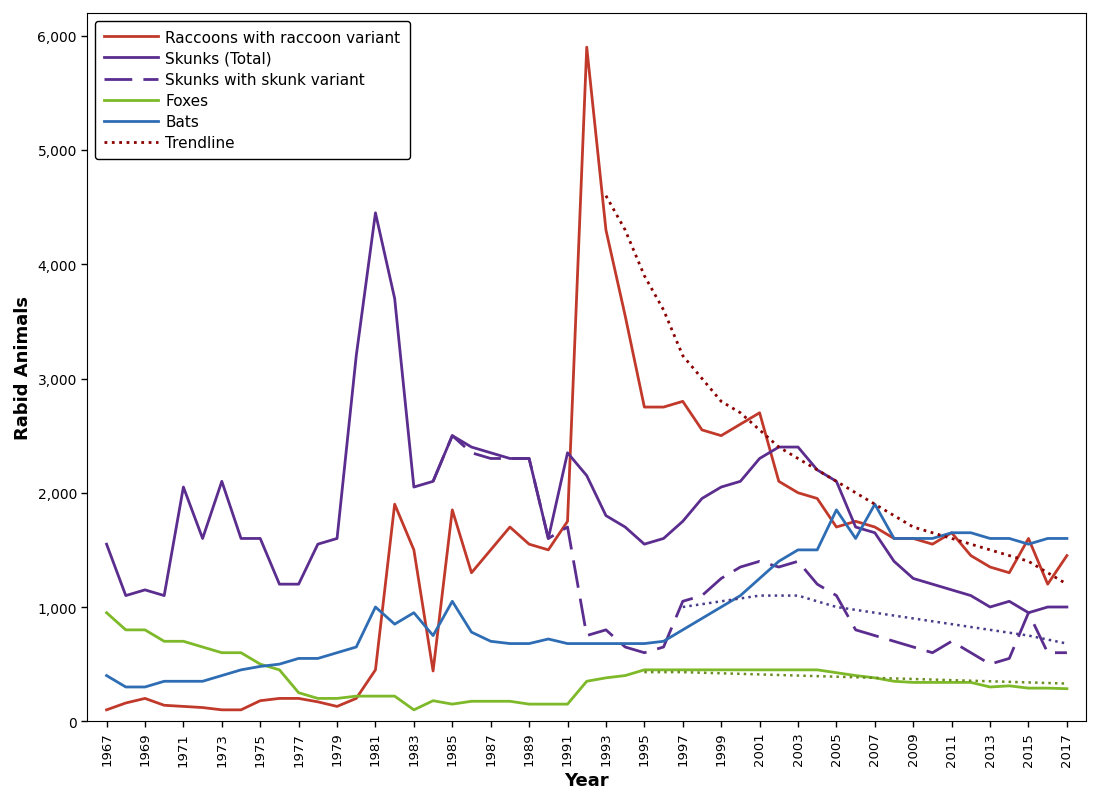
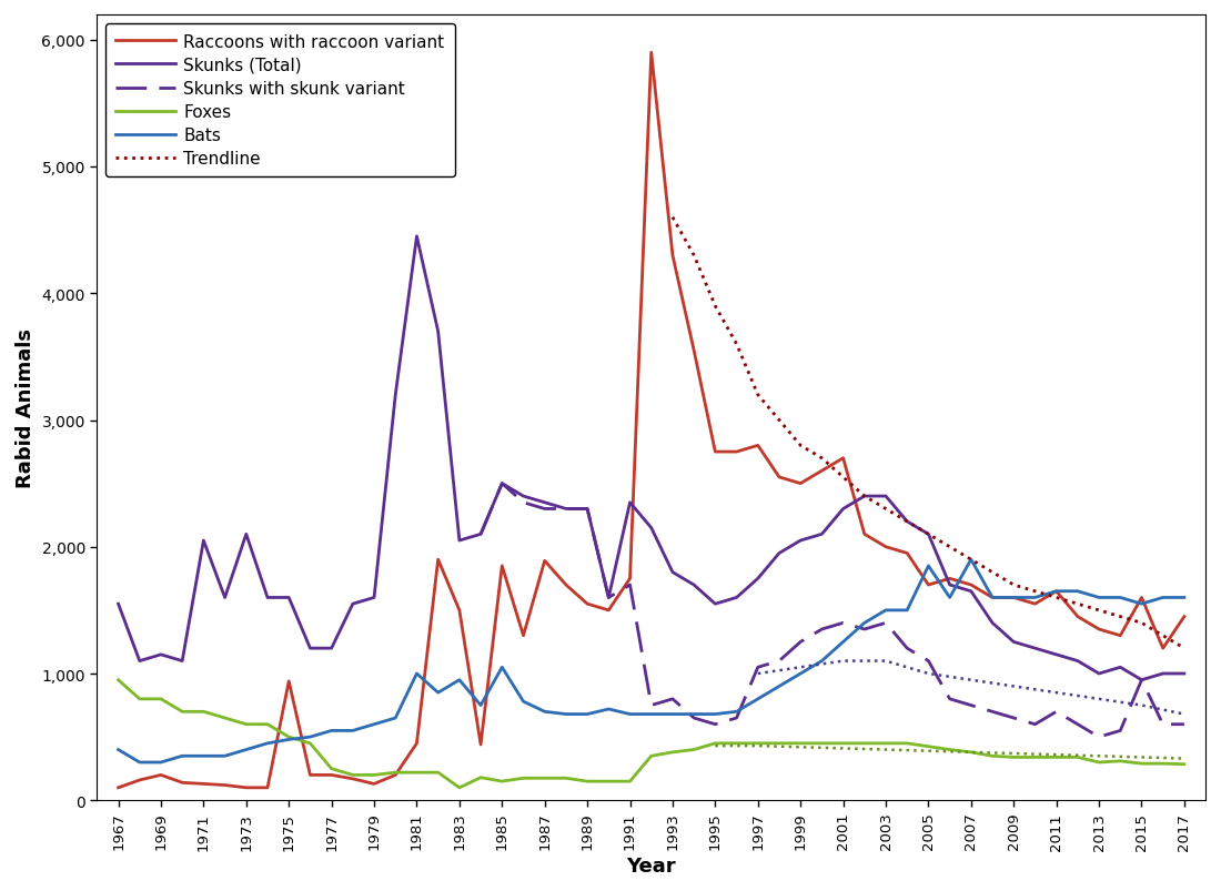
Raccoons with raccoon variant/1975: 180 -> 940
Raccoons with raccoon variant/1987: 1,500 -> 1,890
